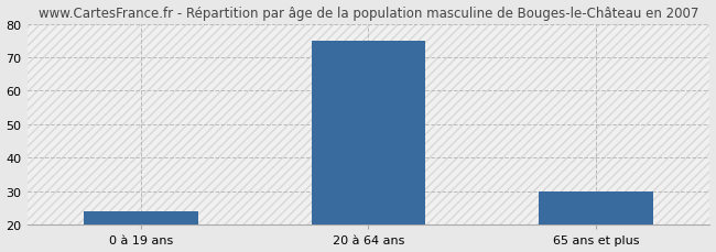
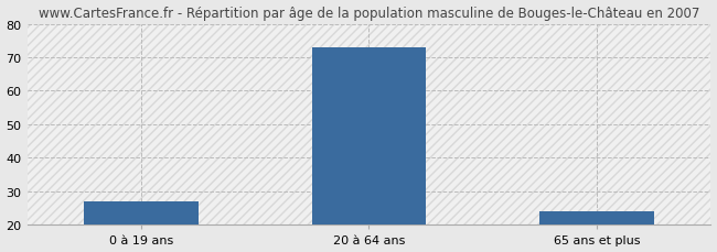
0 à 19 ans: 24 -> 27
20 à 64 ans: 75 -> 73
65 ans et plus: 30 -> 24
